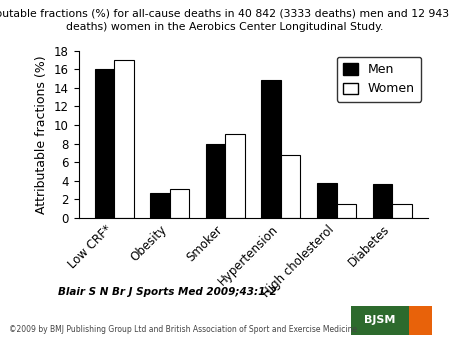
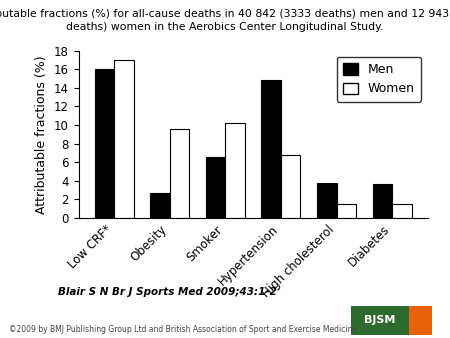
Women/Obesity: 3.1 -> 9.6
Men/Smoker: 8.0 -> 6.6
Women/Smoker: 9.0 -> 10.2
